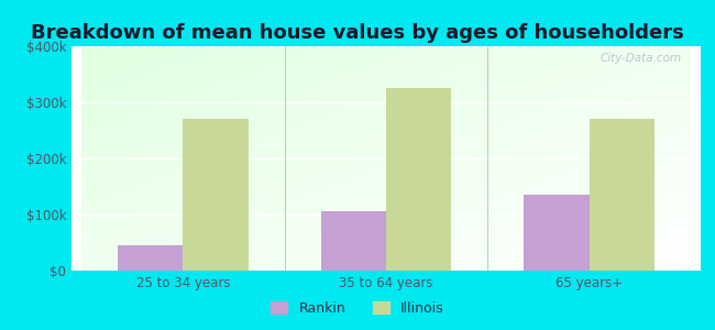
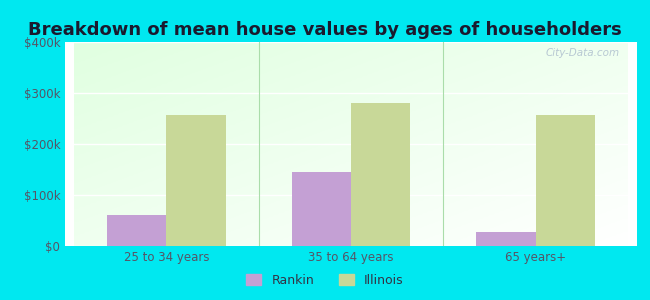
Rankin/25 to 34 years: $45k -> $60k
Illinois/25 to 34 years: $270k -> $256k
Rankin/35 to 64 years: $105k -> $146k
Illinois/35 to 64 years: $325k -> $280k
Rankin/65 years+: $135k -> $28k
Illinois/65 years+: $270k -> $256k
